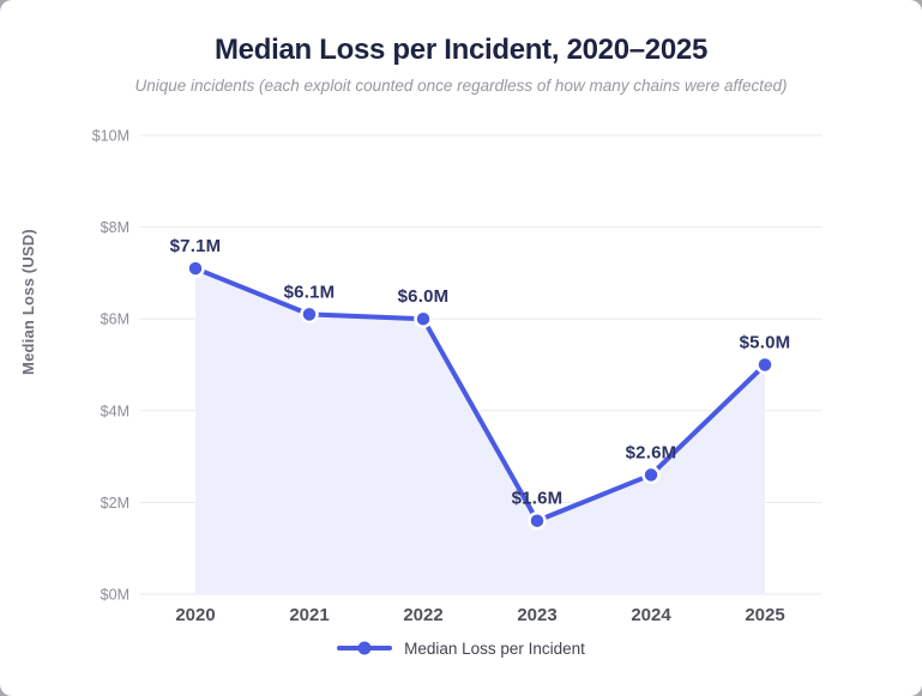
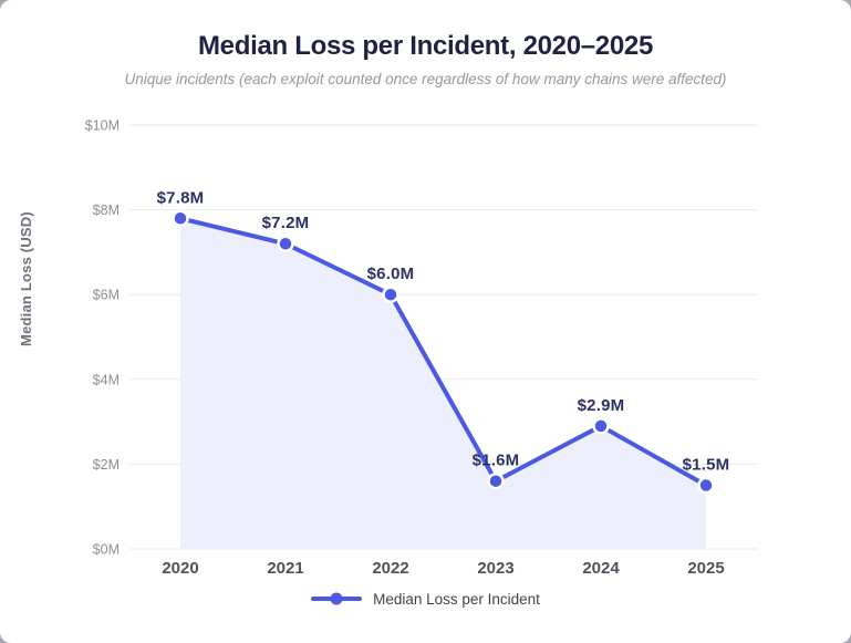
2020: $7.1M -> $7.8M
2021: $6.1M -> $7.2M
2024: $2.6M -> $2.9M
2025: $5.0M -> $1.5M
